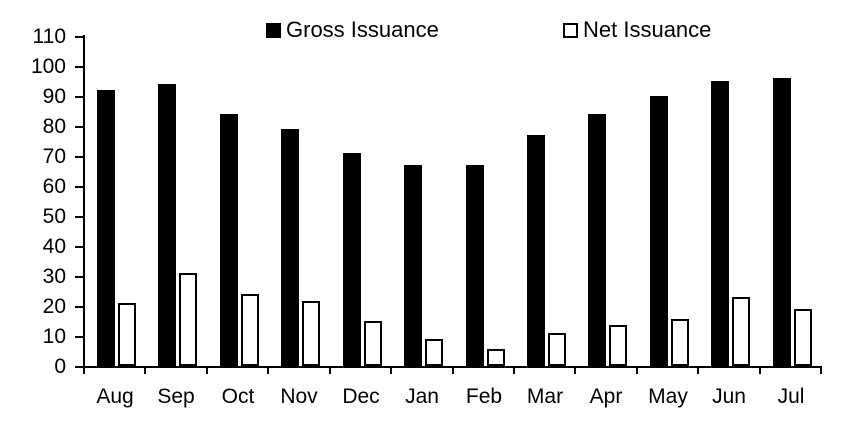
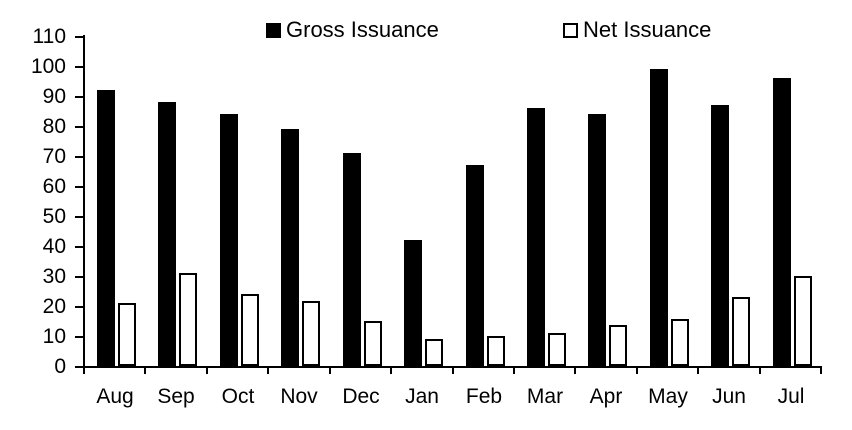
Gross Issuance/Sep: 94 -> 88
Gross Issuance/Jan: 67 -> 42
Net Issuance/Feb: 6 -> 10
Gross Issuance/Mar: 77 -> 86
Gross Issuance/May: 90 -> 99
Gross Issuance/Jun: 95 -> 87
Net Issuance/Jul: 19 -> 30
